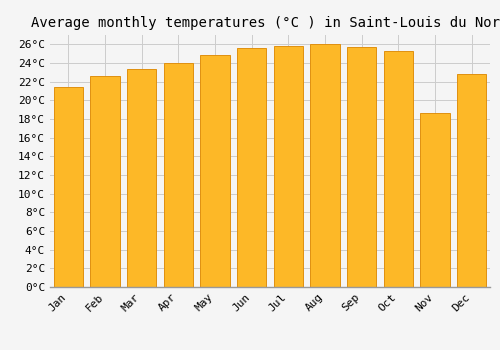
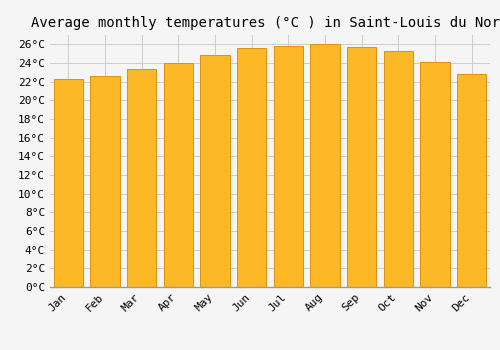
Jan: 21.4°C -> 22.3°C
Nov: 18.6°C -> 24.1°C
